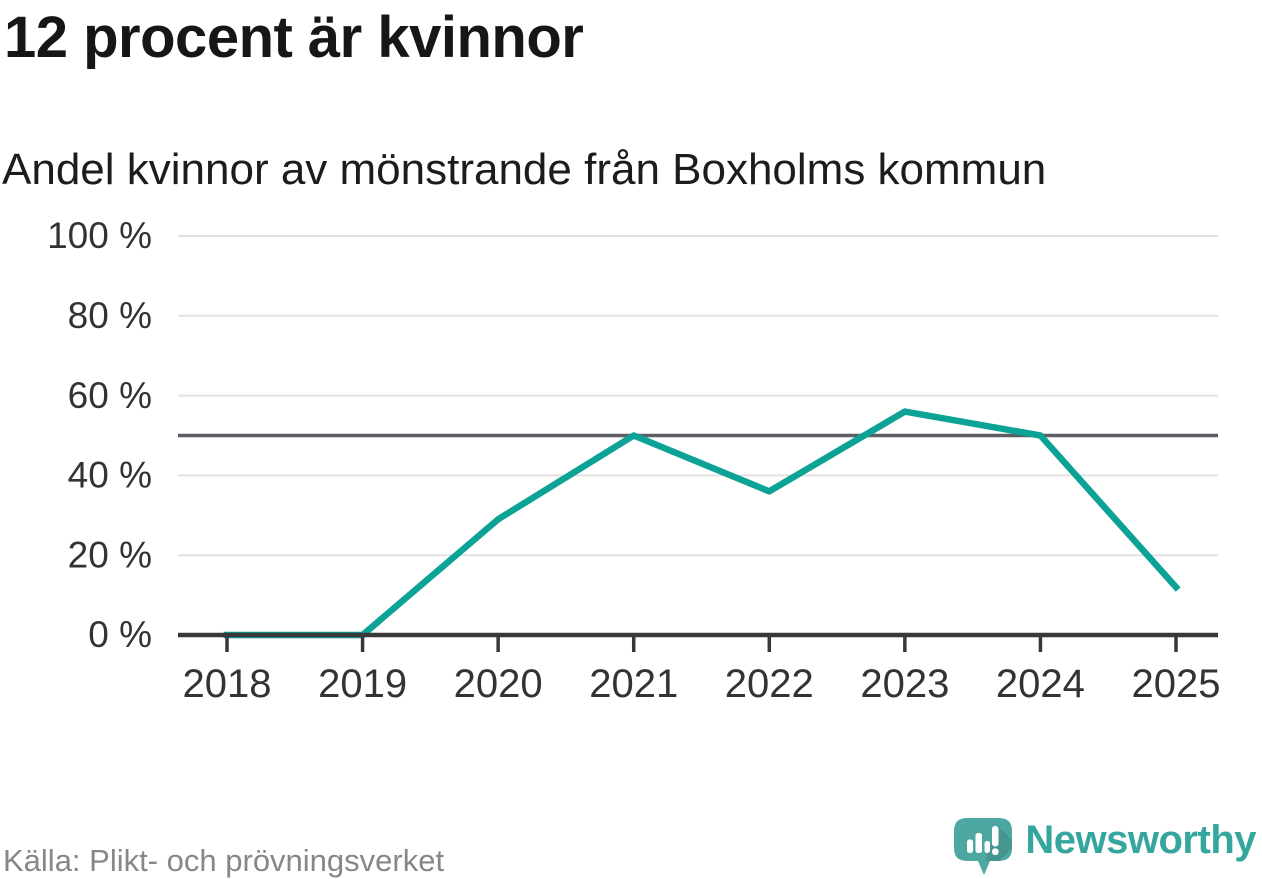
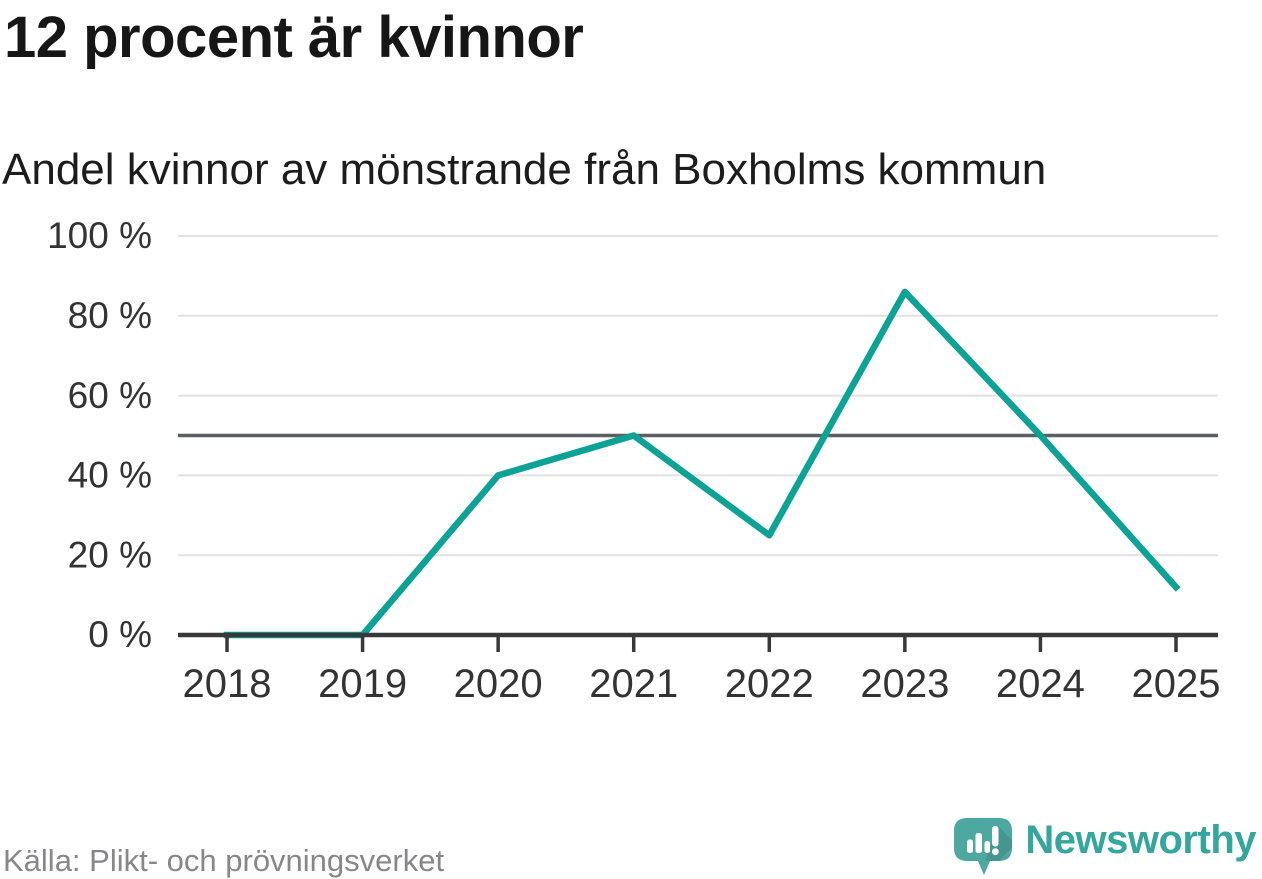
2020: 29% -> 40%
2022: 36% -> 25%
2023: 56% -> 86%
